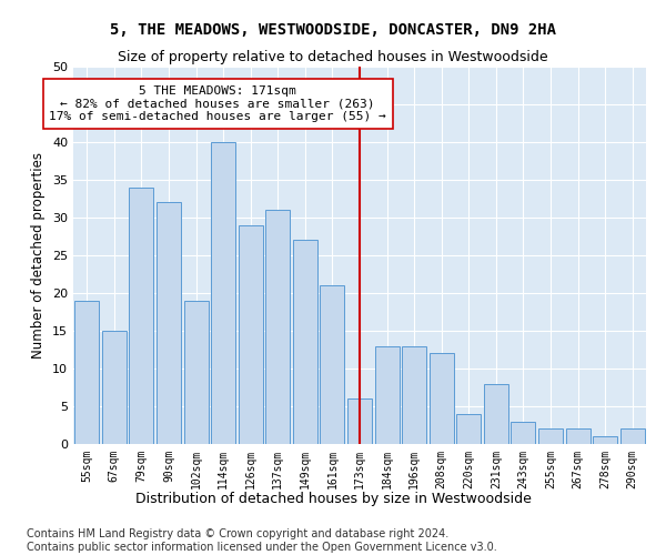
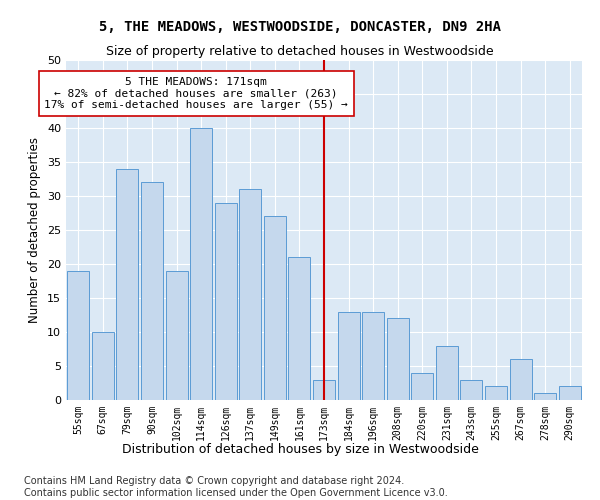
67sqm: 15 -> 10
173sqm: 6 -> 3
267sqm: 2 -> 6
